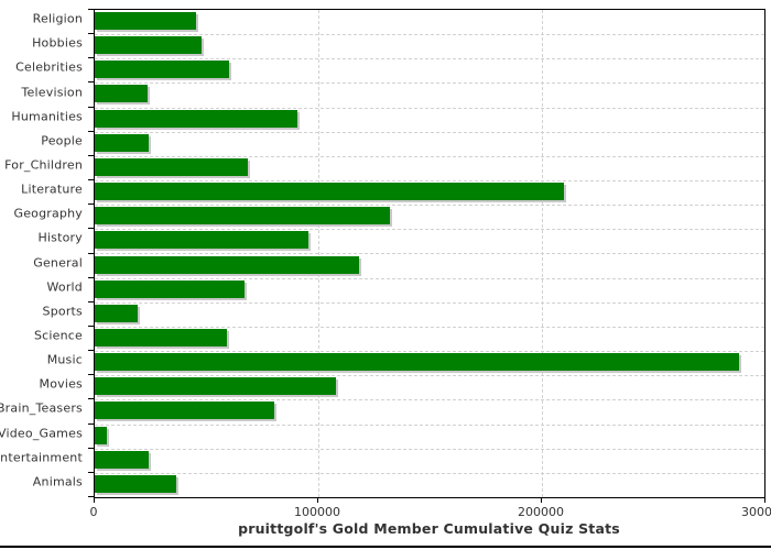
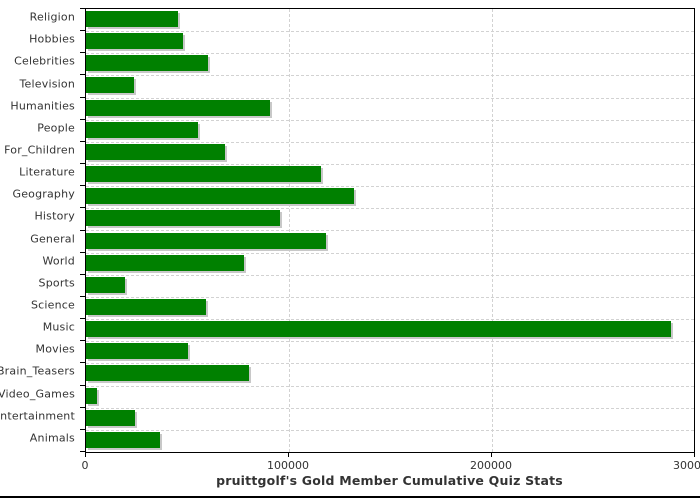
People: 24000 -> 55000
Literature: 210000 -> 116000
World: 67000 -> 78000
Movies: 108000 -> 50000
